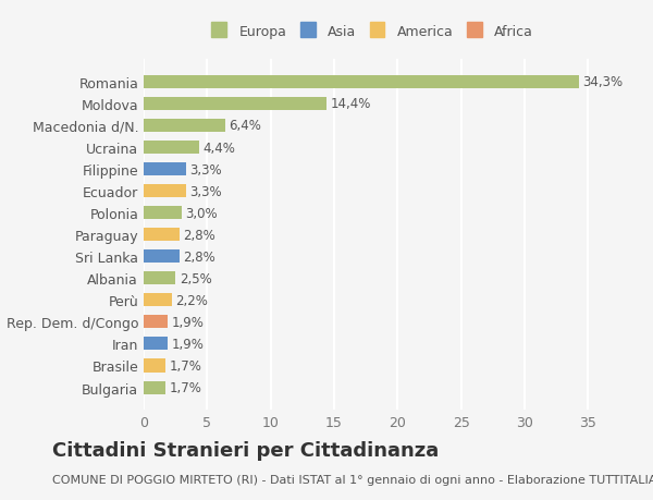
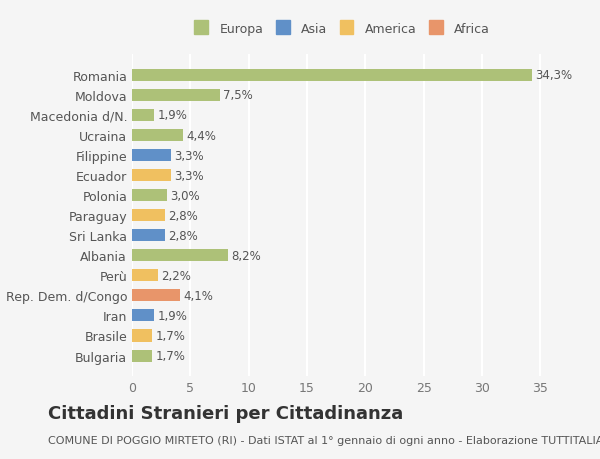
Moldova: 14,4% -> 7,5%
Macedonia d/N.: 6,4% -> 1,9%
Albania: 2,5% -> 8,2%
Rep. Dem. d/Congo: 1,9% -> 4,1%
